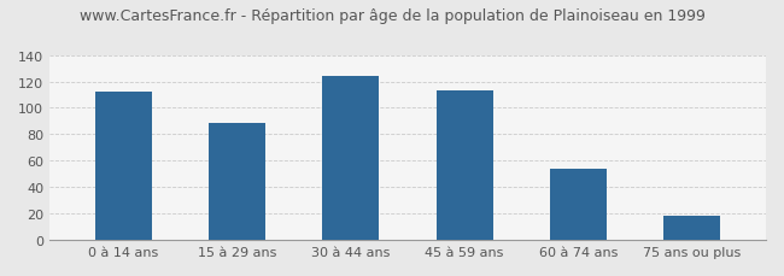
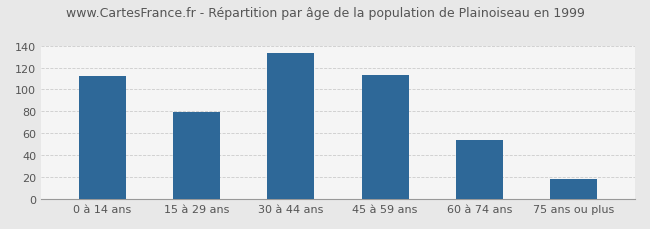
15 à 29 ans: 89 -> 79
30 à 44 ans: 124 -> 133
